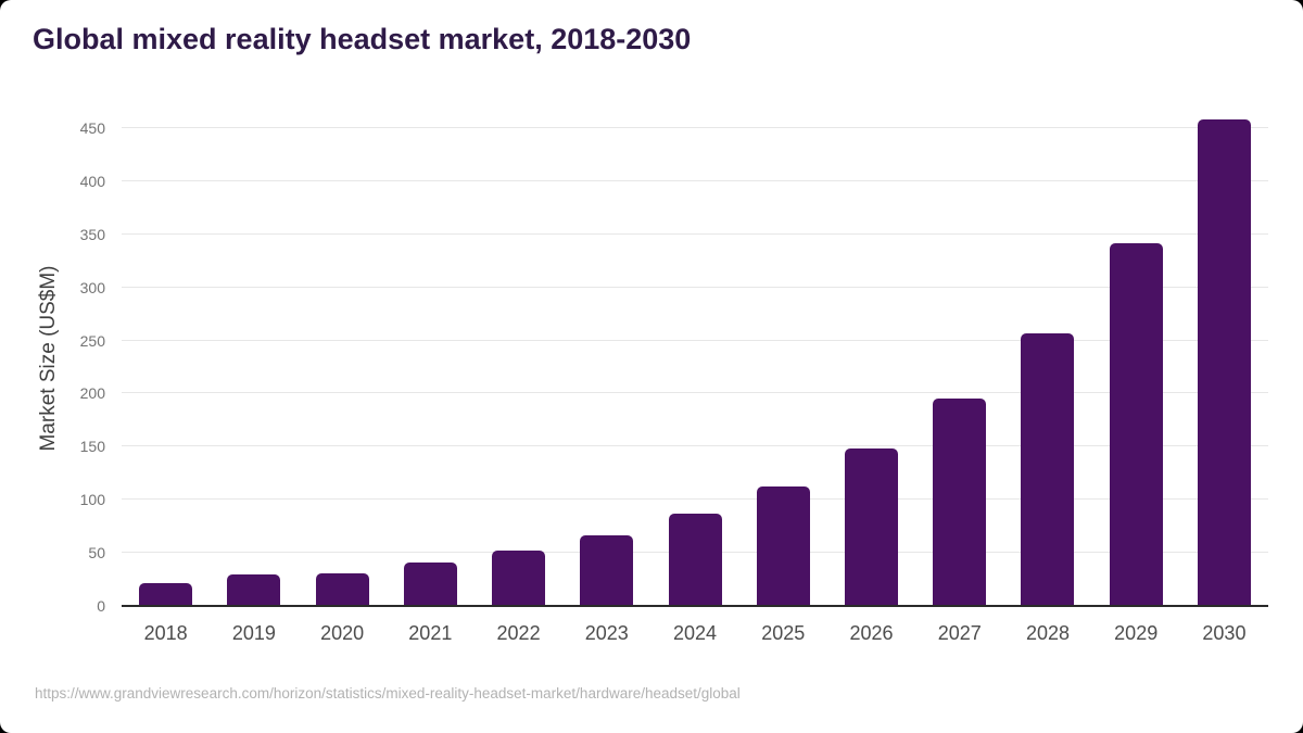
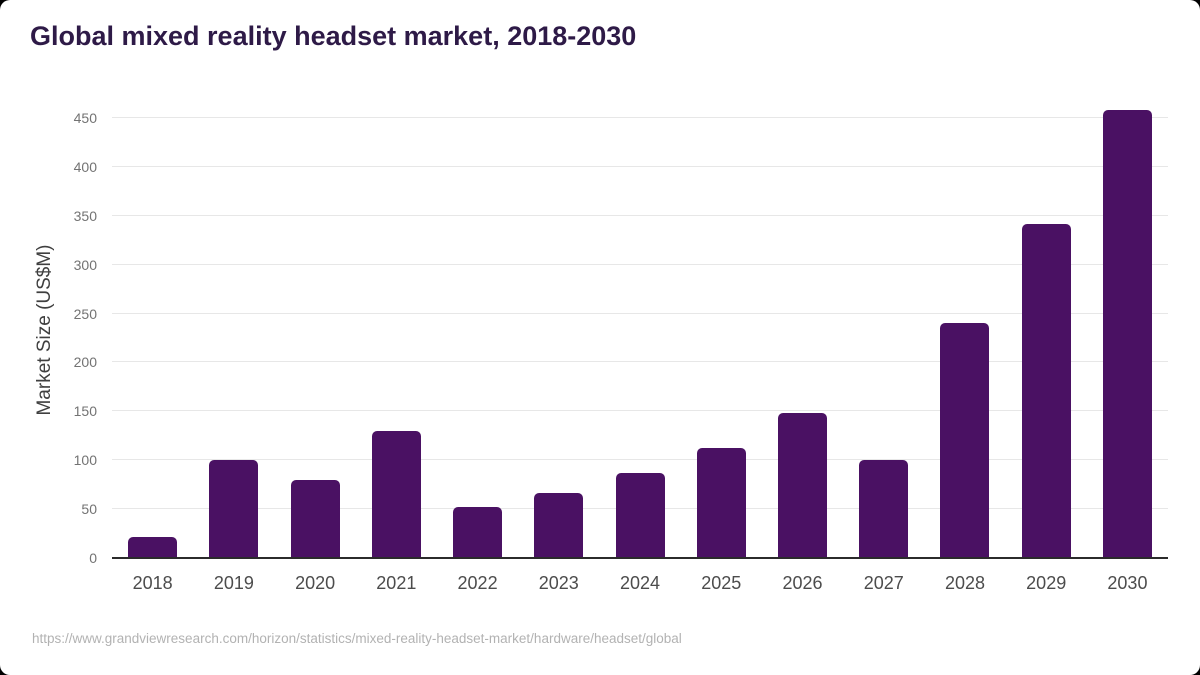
2019: 30 -> 100
2020: 30 -> 80
2021: 40 -> 130
2027: 200 -> 100
2028: 260 -> 240
